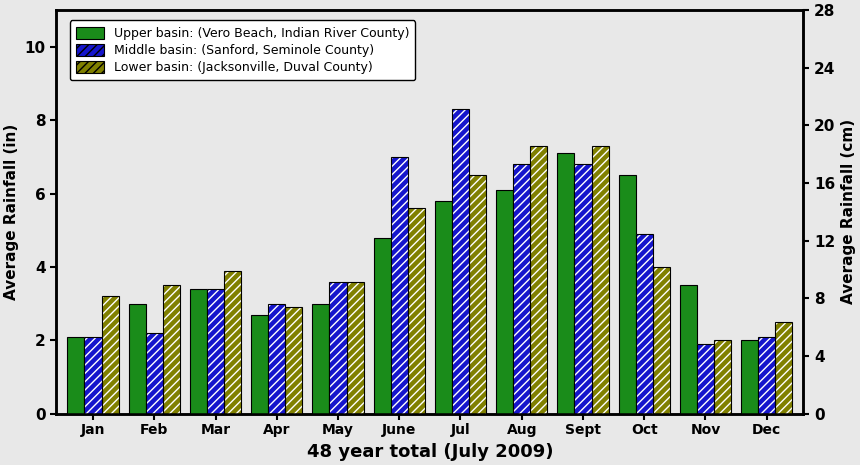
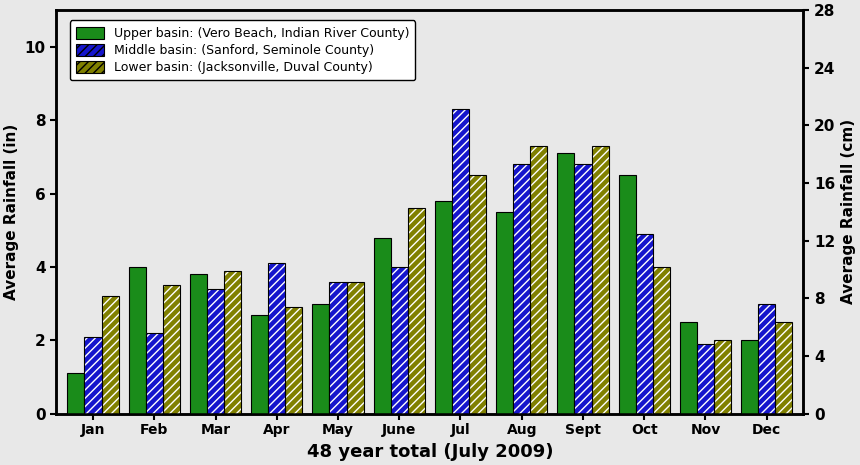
Upper basin: (Vero Beach, Indian River County)/Jan: 2.1 -> 1.1
Upper basin: (Vero Beach, Indian River County)/Feb: 3.0 -> 4.0
Upper basin: (Vero Beach, Indian River County)/Mar: 3.4 -> 3.8
Middle basin: (Sanford, Seminole County)/Apr: 3.0 -> 4.1
Middle basin: (Sanford, Seminole County)/June: 7.0 -> 4.0
Upper basin: (Vero Beach, Indian River County)/Aug: 6.1 -> 5.5
Upper basin: (Vero Beach, Indian River County)/Nov: 3.5 -> 2.5
Middle basin: (Sanford, Seminole County)/Dec: 2.1 -> 3.0
